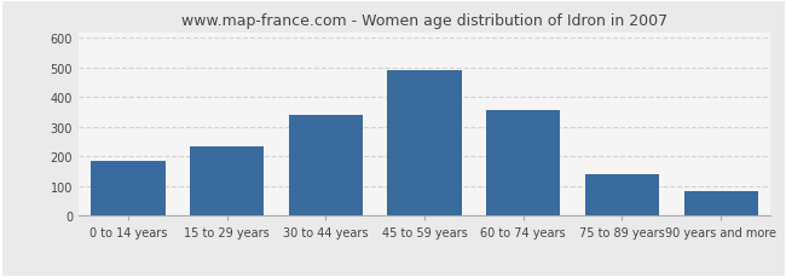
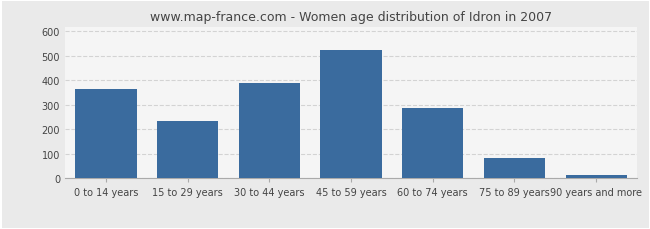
0 to 14 years: 185 -> 365
30 to 44 years: 340 -> 390
45 to 59 years: 490 -> 525
60 to 74 years: 355 -> 287
75 to 89 years: 140 -> 83
90 years and more: 85 -> 13
